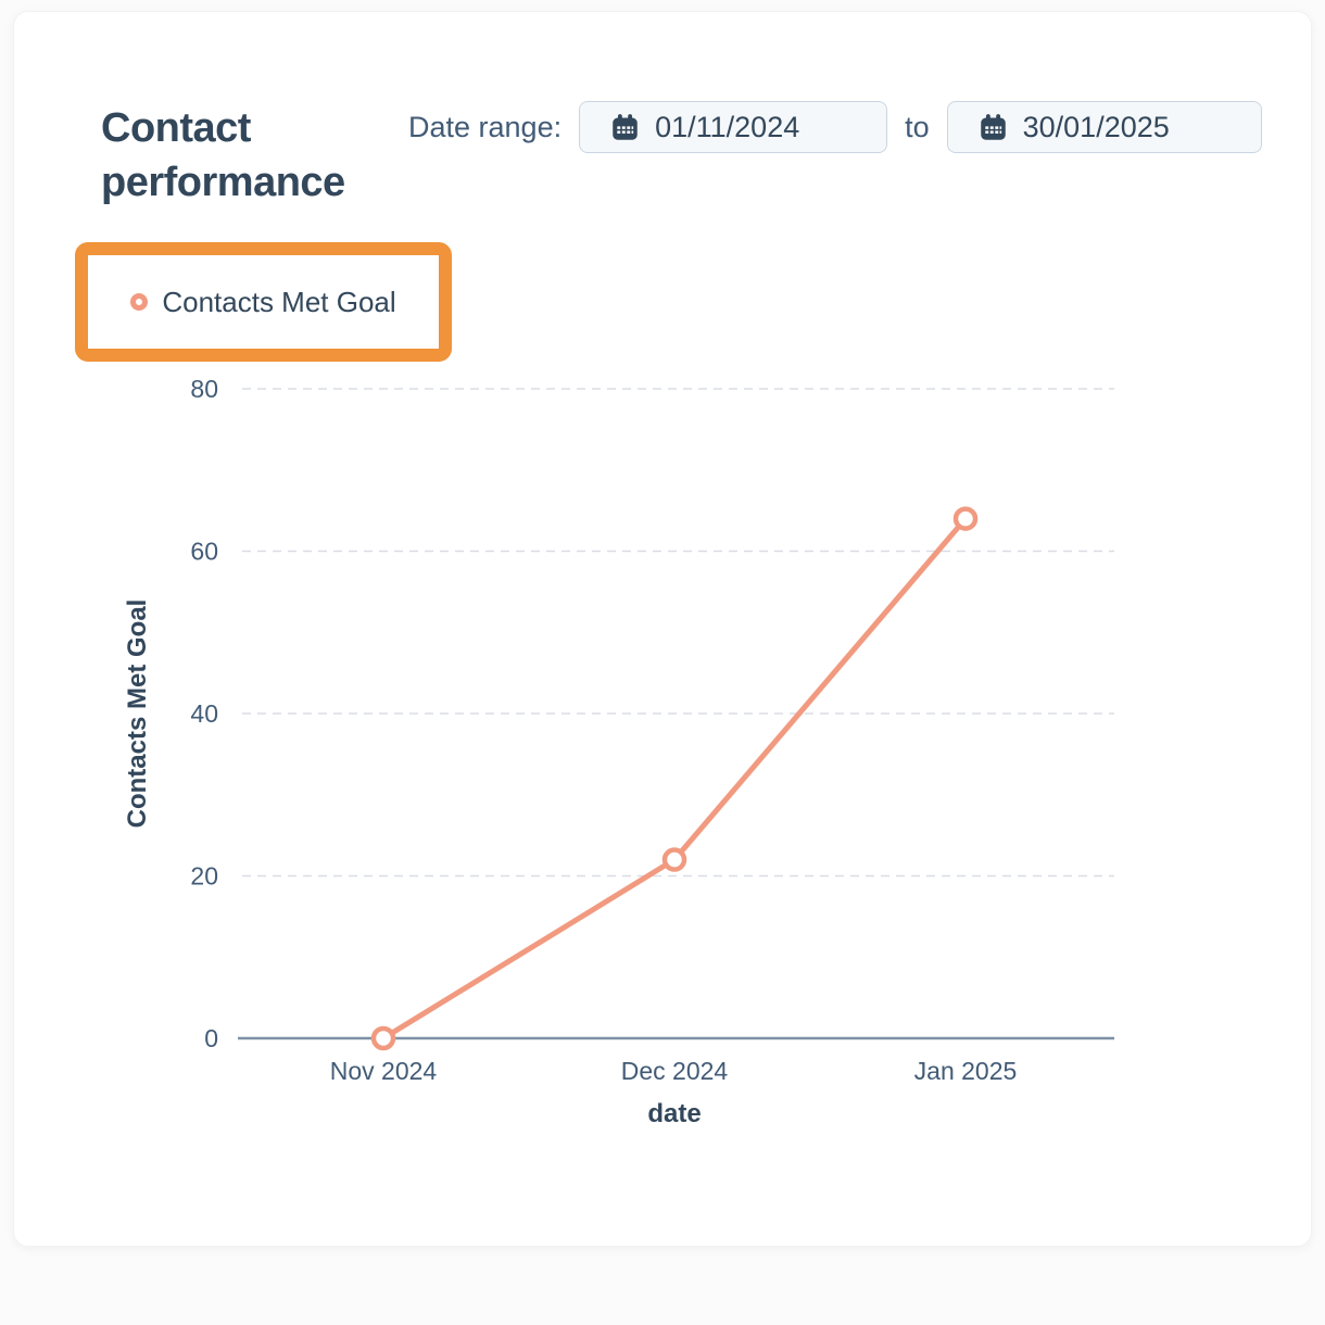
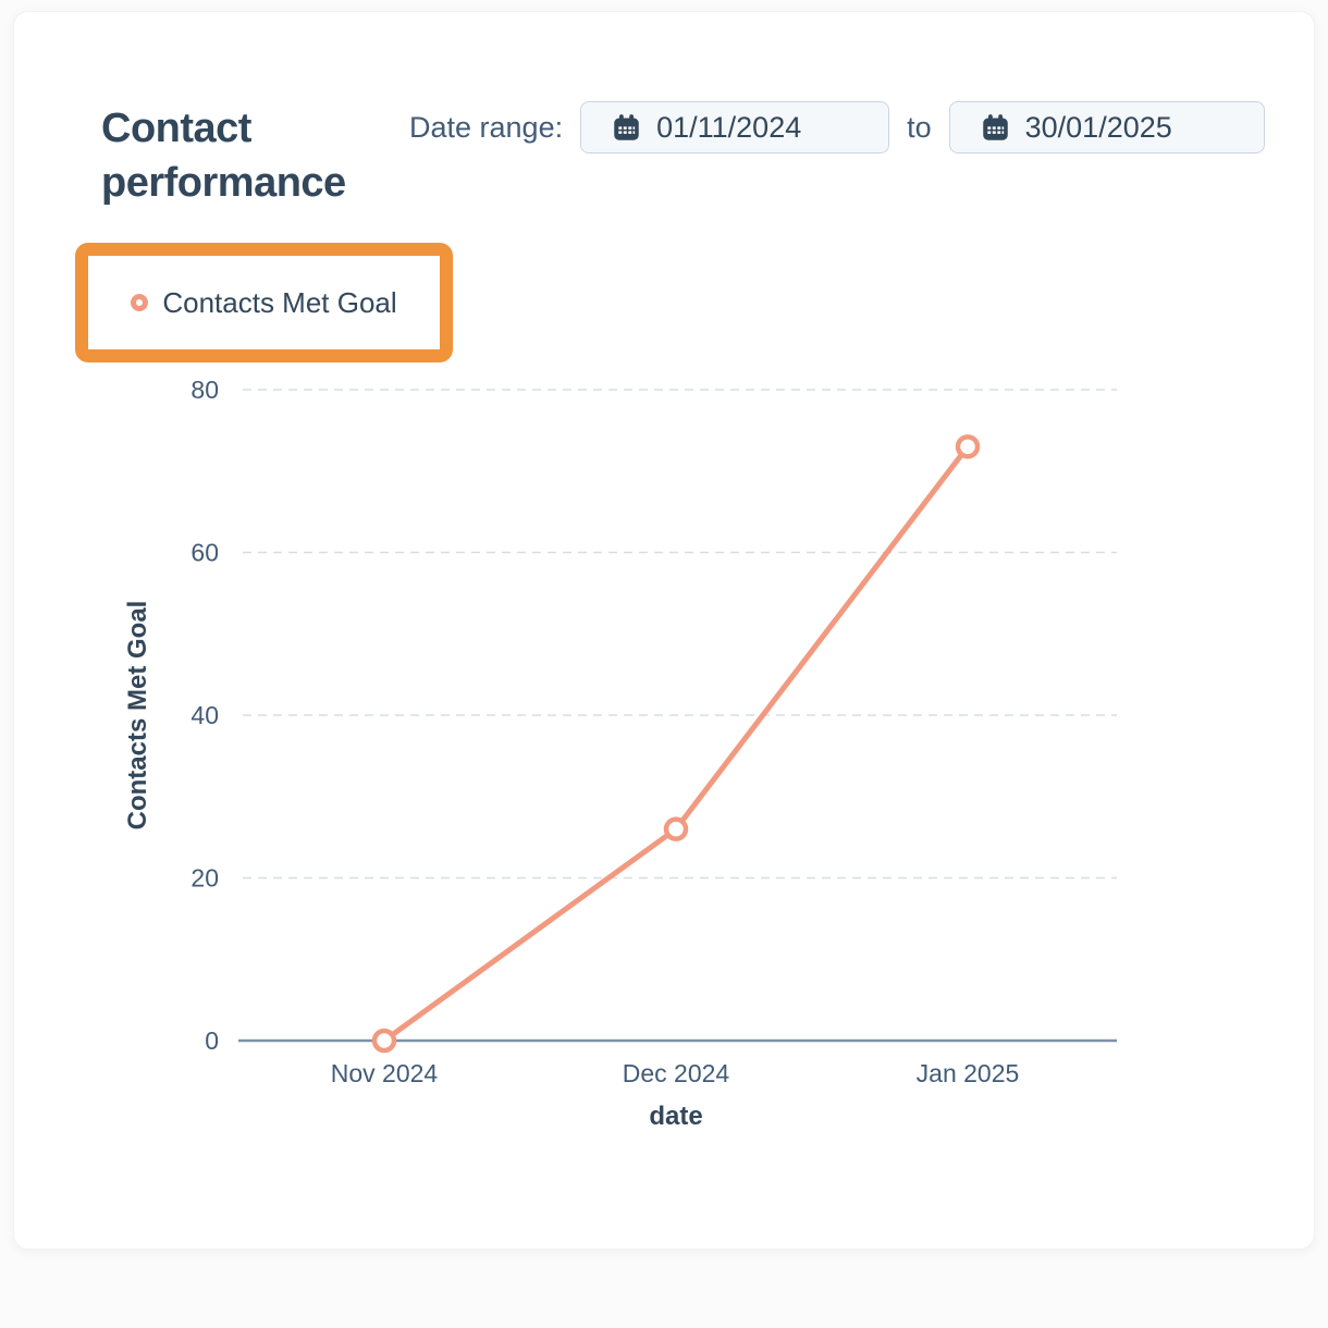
Dec 2024: 22 -> 26
Jan 2025: 64 -> 73
